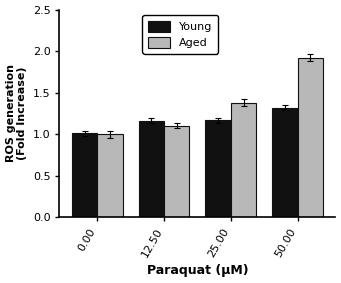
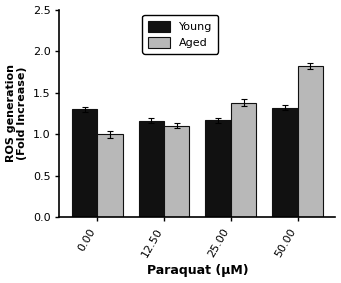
Young/0.00: 1.01 -> 1.30
Aged/50.00: 1.92 -> 1.82
